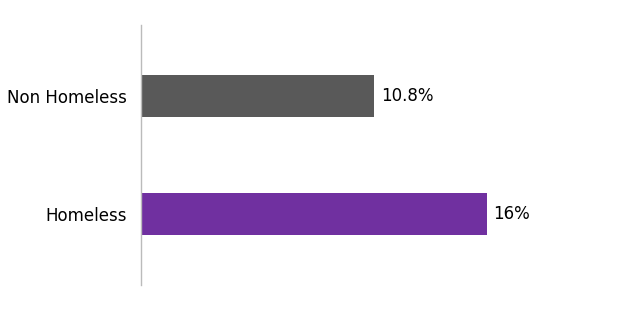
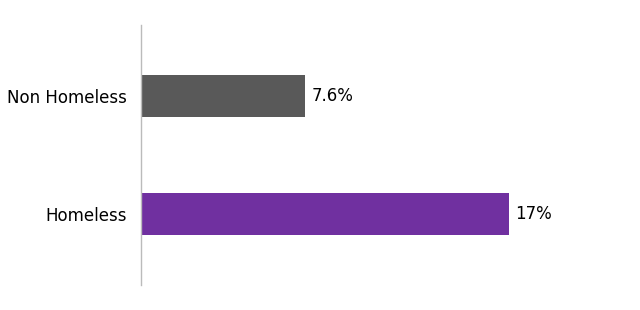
Non Homeless: 10.8% -> 7.6%
Homeless: 16% -> 17%
